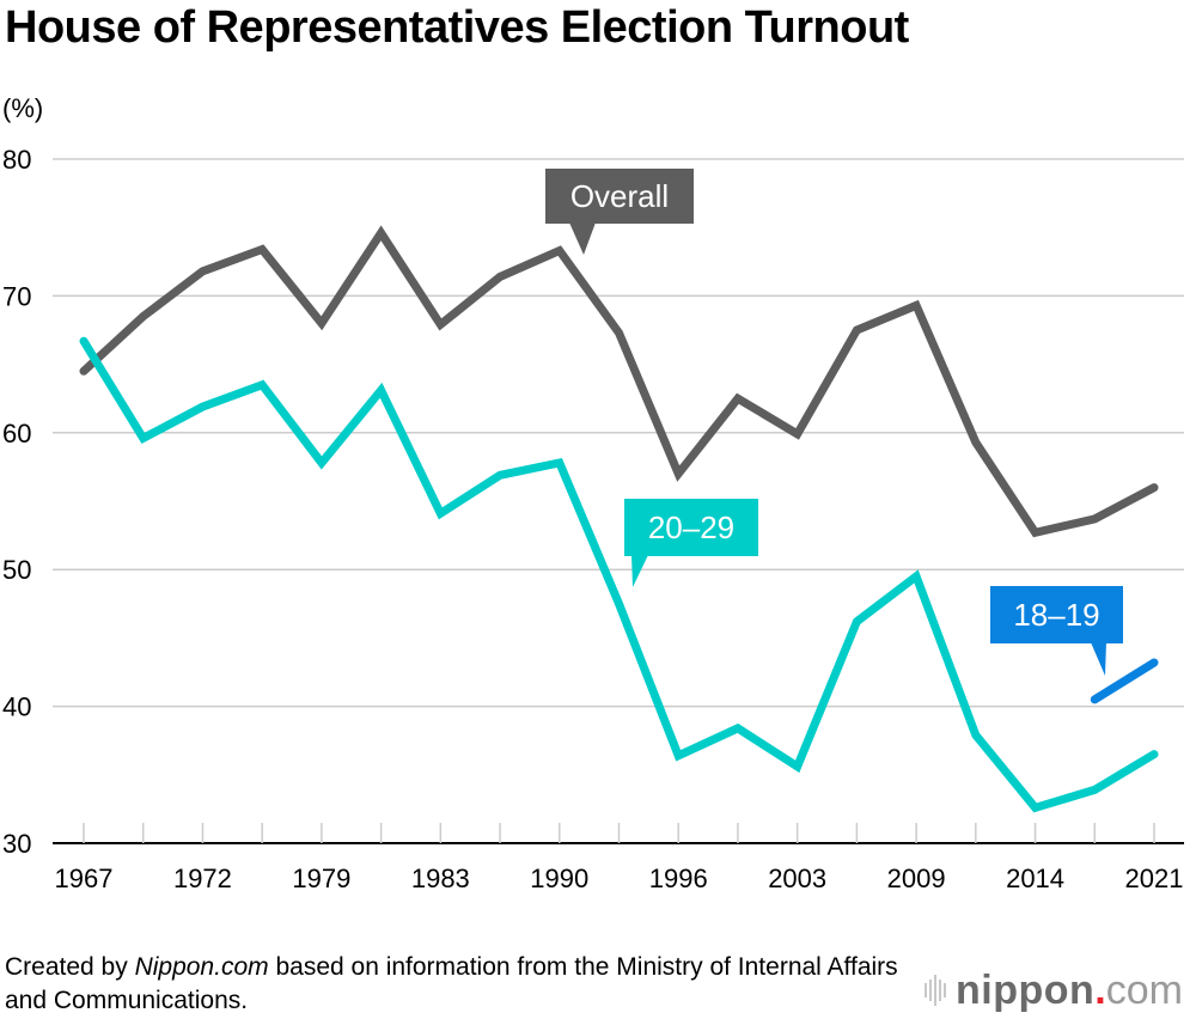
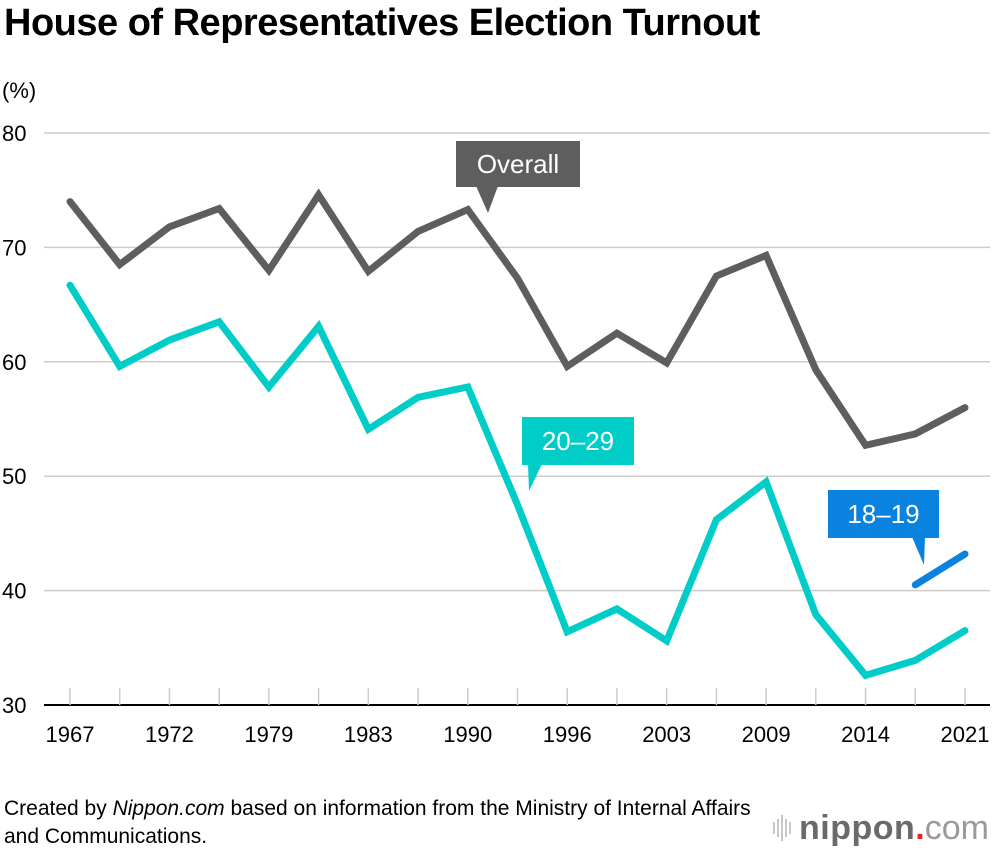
Overall/1967: 64.5 -> 74.0
Overall/1996: 57.0 -> 59.6
